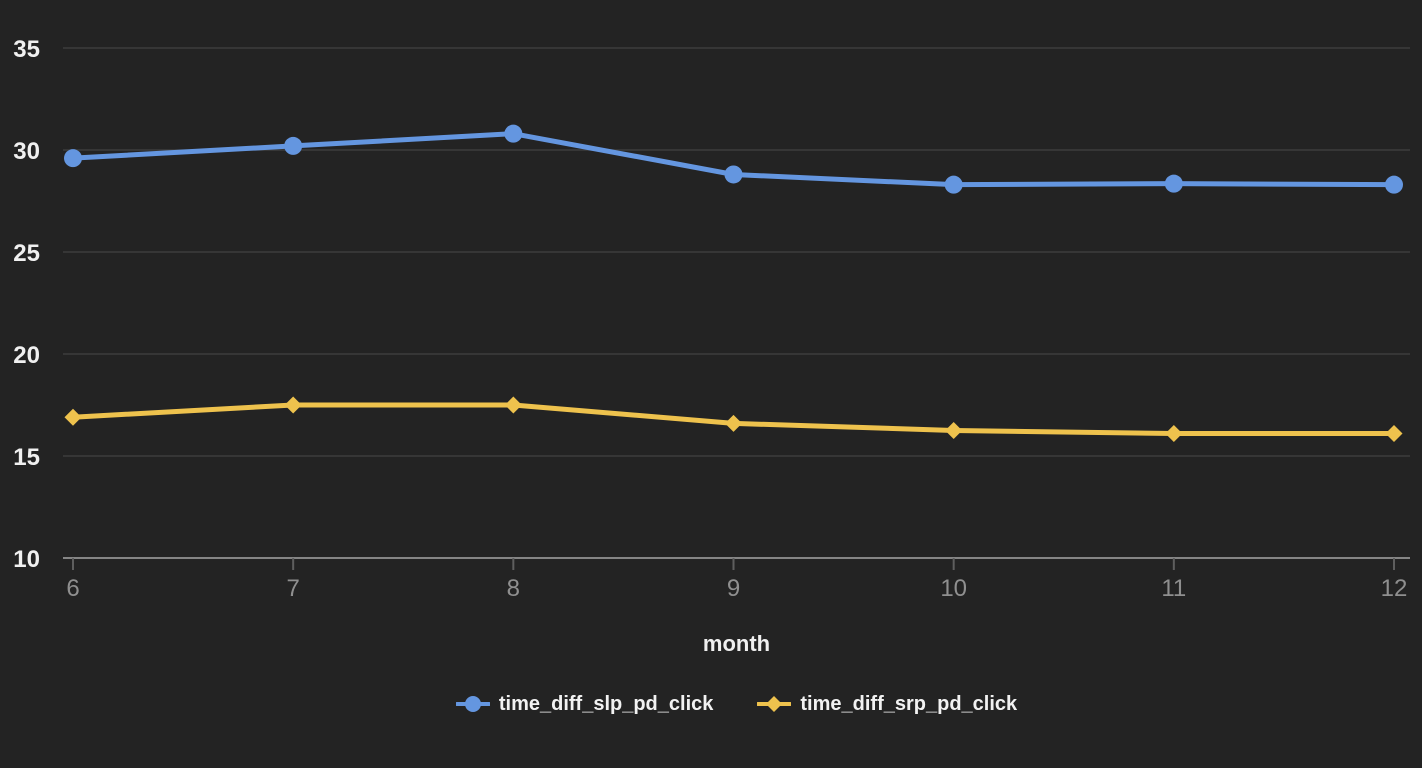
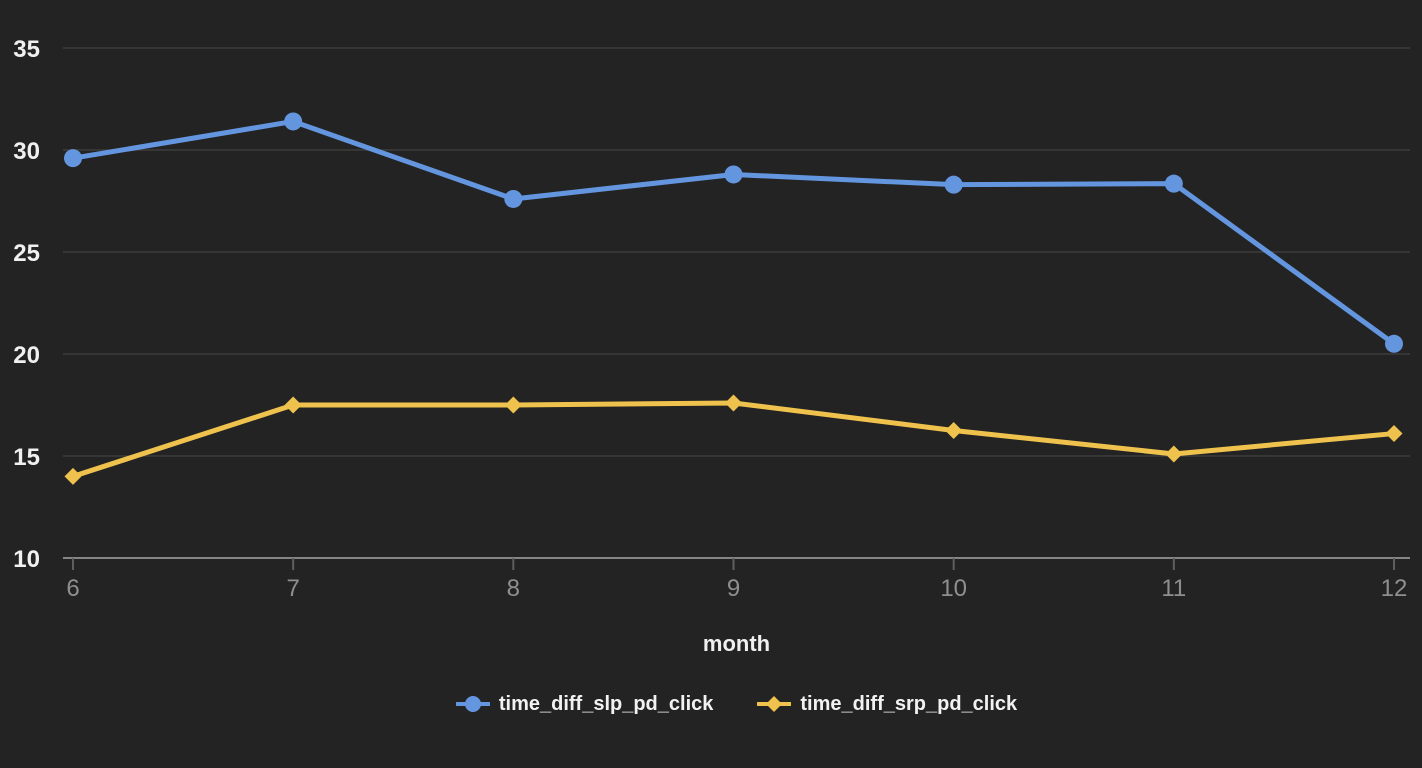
time_diff_srp_pd_click/6: 16.9 -> 14.0
time_diff_slp_pd_click/7: 30.2 -> 31.4
time_diff_slp_pd_click/8: 30.8 -> 27.6
time_diff_srp_pd_click/9: 16.6 -> 17.6
time_diff_srp_pd_click/11: 16.1 -> 15.1
time_diff_slp_pd_click/12: 28.3 -> 20.5
